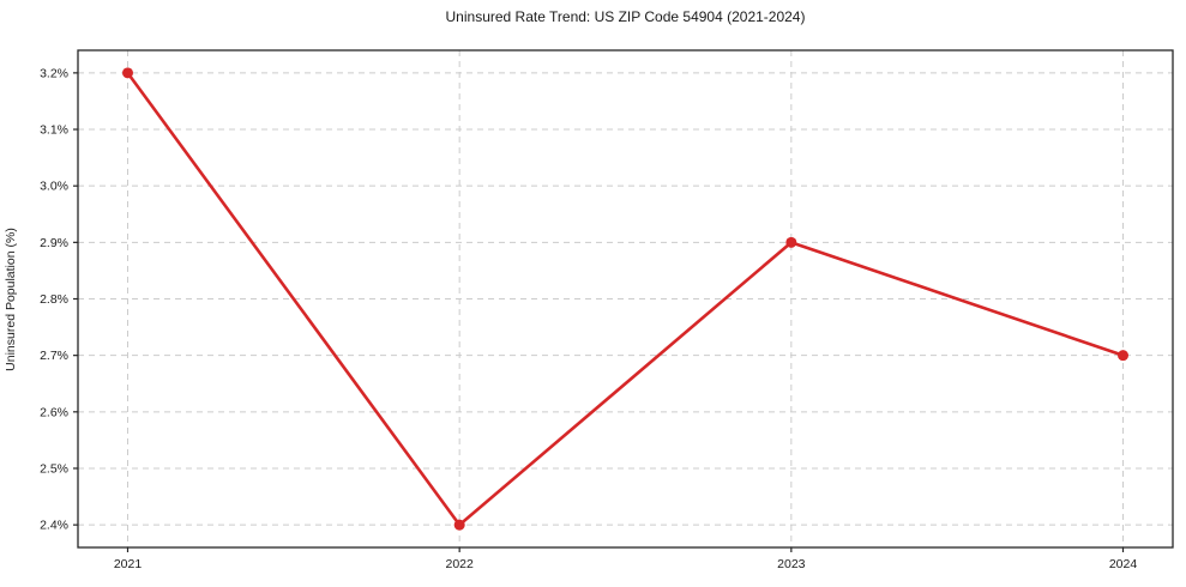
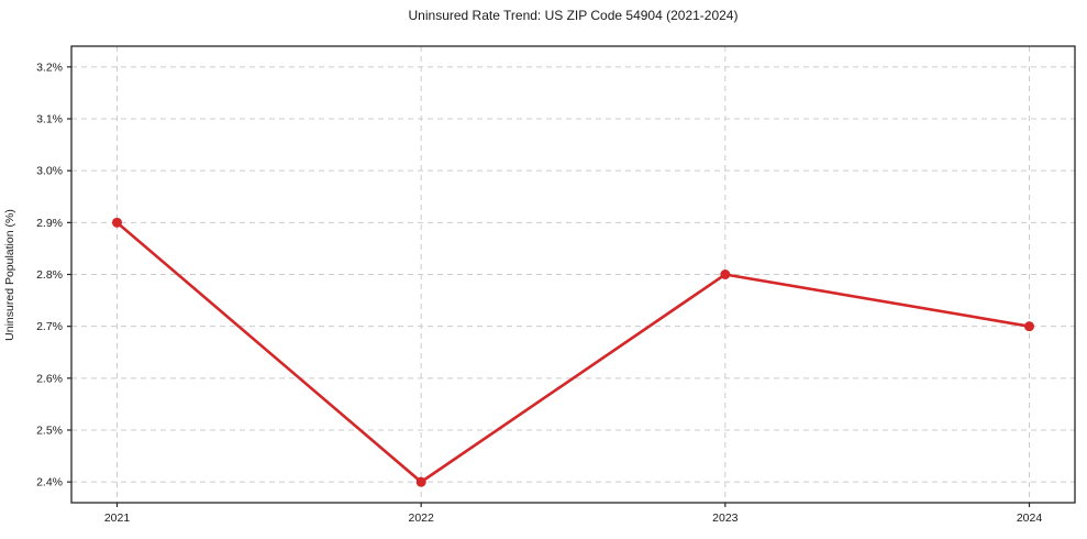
2021: 3.2% -> 2.9%
2023: 2.9% -> 2.8%
